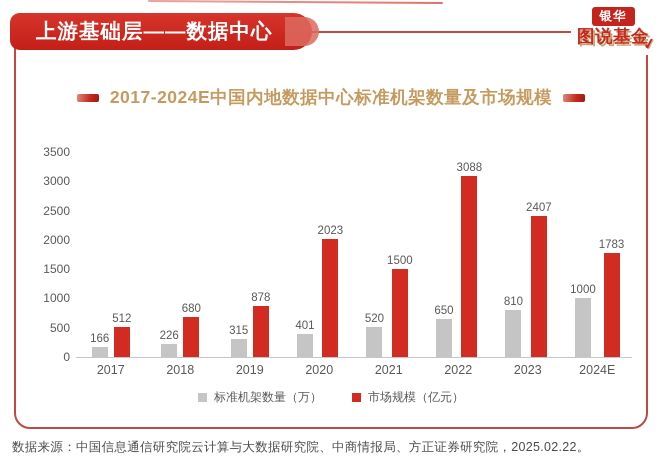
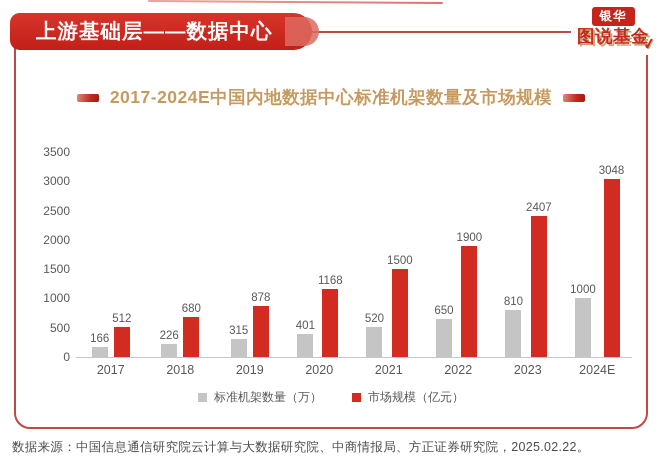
市场规模（亿元）/2020: 2023 -> 1168
市场规模（亿元）/2022: 3088 -> 1900
市场规模（亿元）/2024E: 1783 -> 3048
